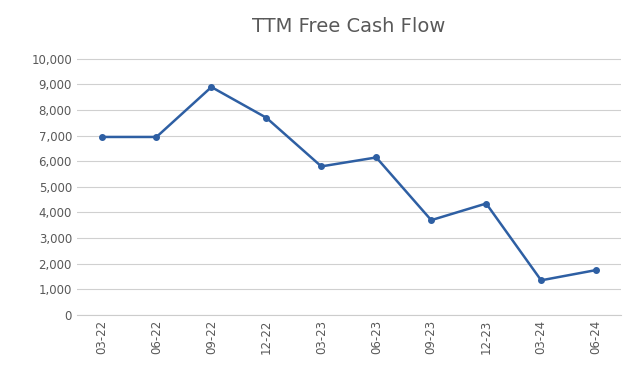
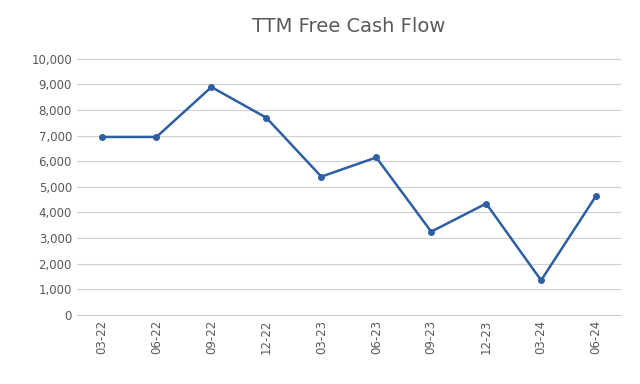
03-23: 5,800 -> 5,400
09-23: 3,700 -> 3,250
06-24: 1,750 -> 4,650
